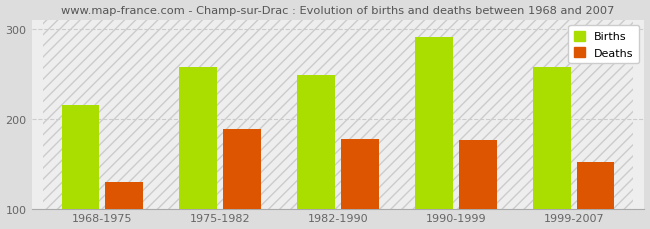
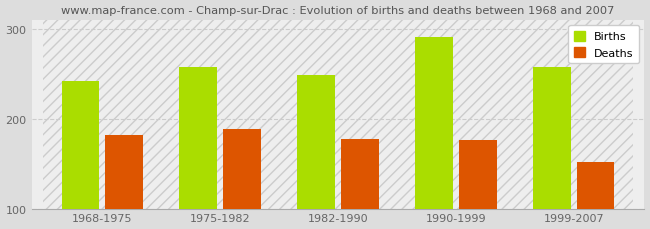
Births/1968-1975: 215 -> 242
Deaths/1968-1975: 130 -> 182
